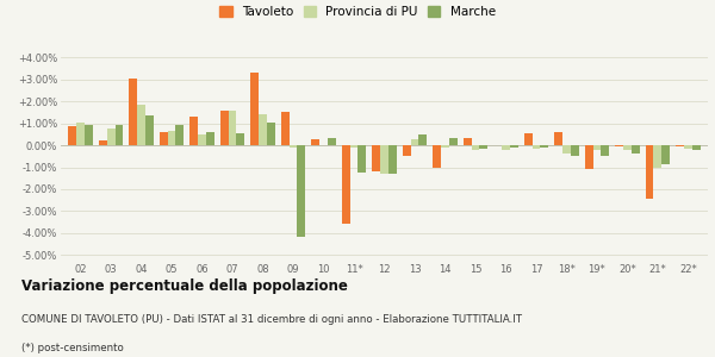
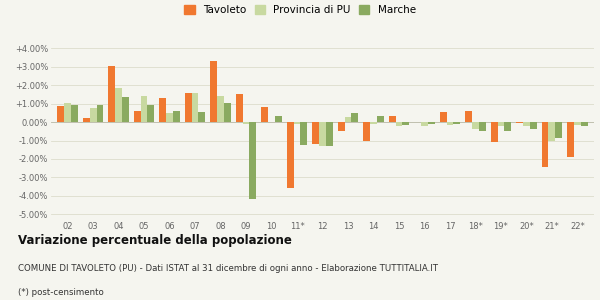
Provincia di PU/05: 0.7% -> 1.4%
Tavoleto/10: 0.3% -> 0.8%
Tavoleto/22*: -0.1% -> -1.9%
